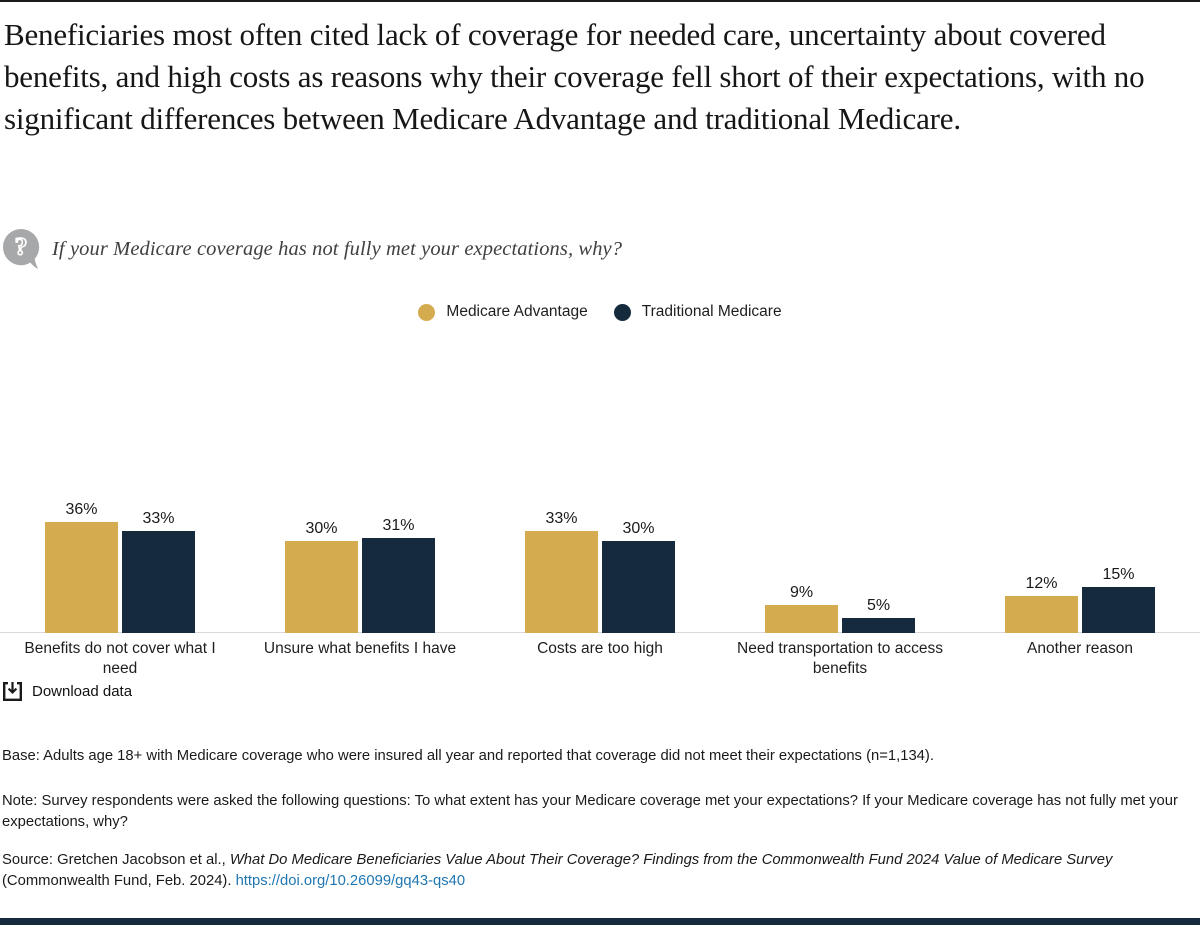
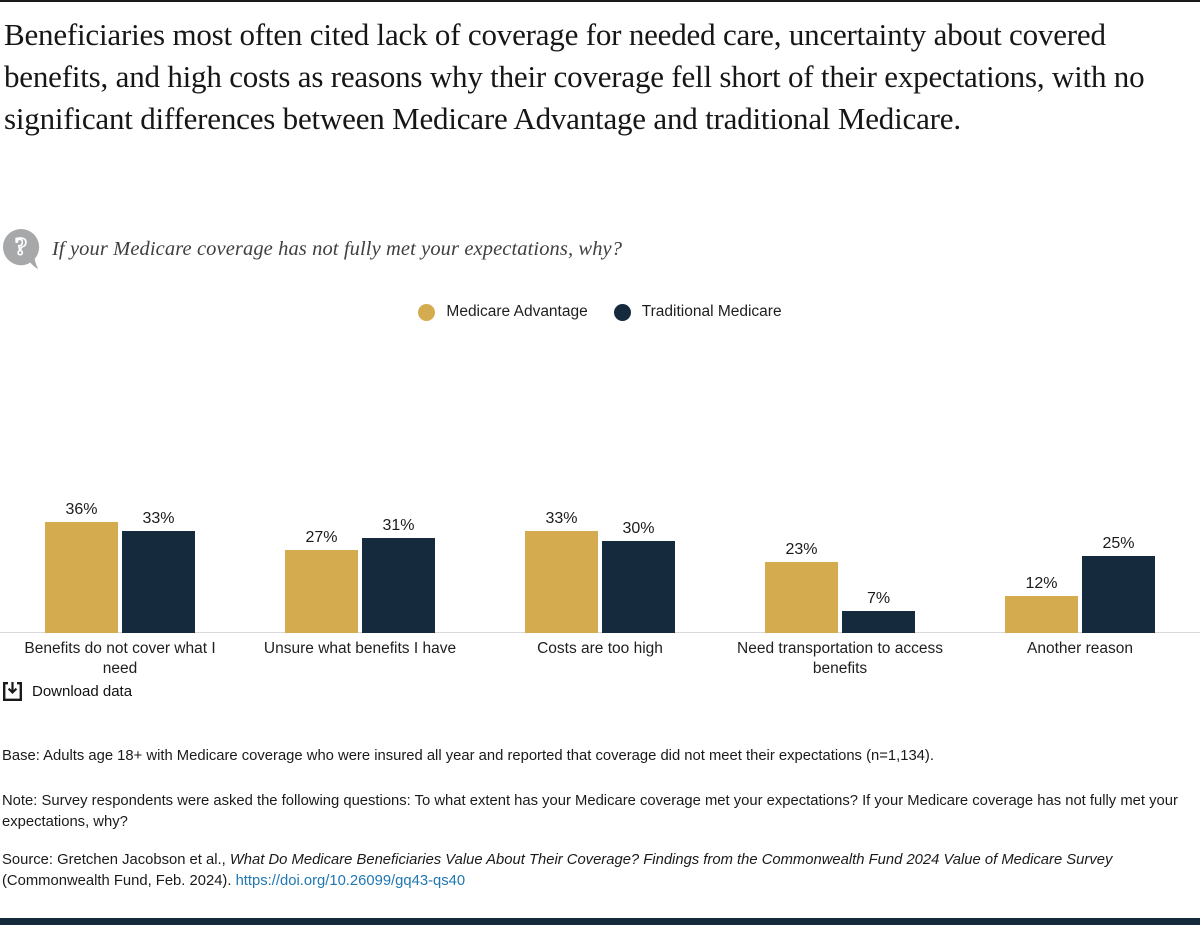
Medicare Advantage/Unsure what benefits I have: 30% -> 27%
Medicare Advantage/Need transportation to access benefits: 9% -> 23%
Traditional Medicare/Need transportation to access benefits: 5% -> 7%
Traditional Medicare/Another reason: 15% -> 25%
